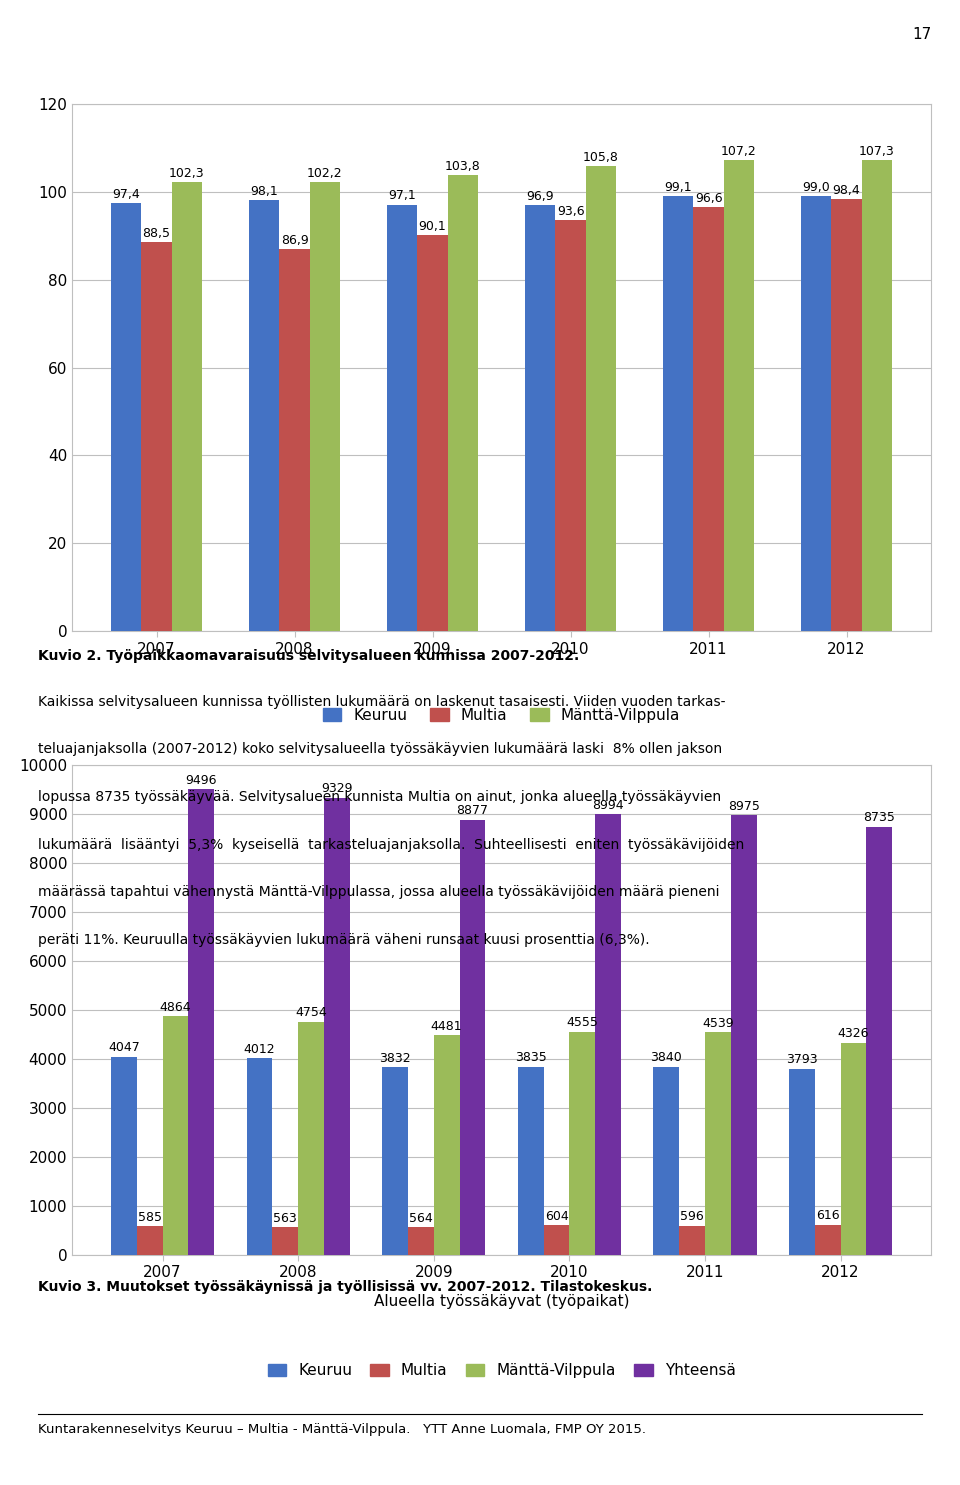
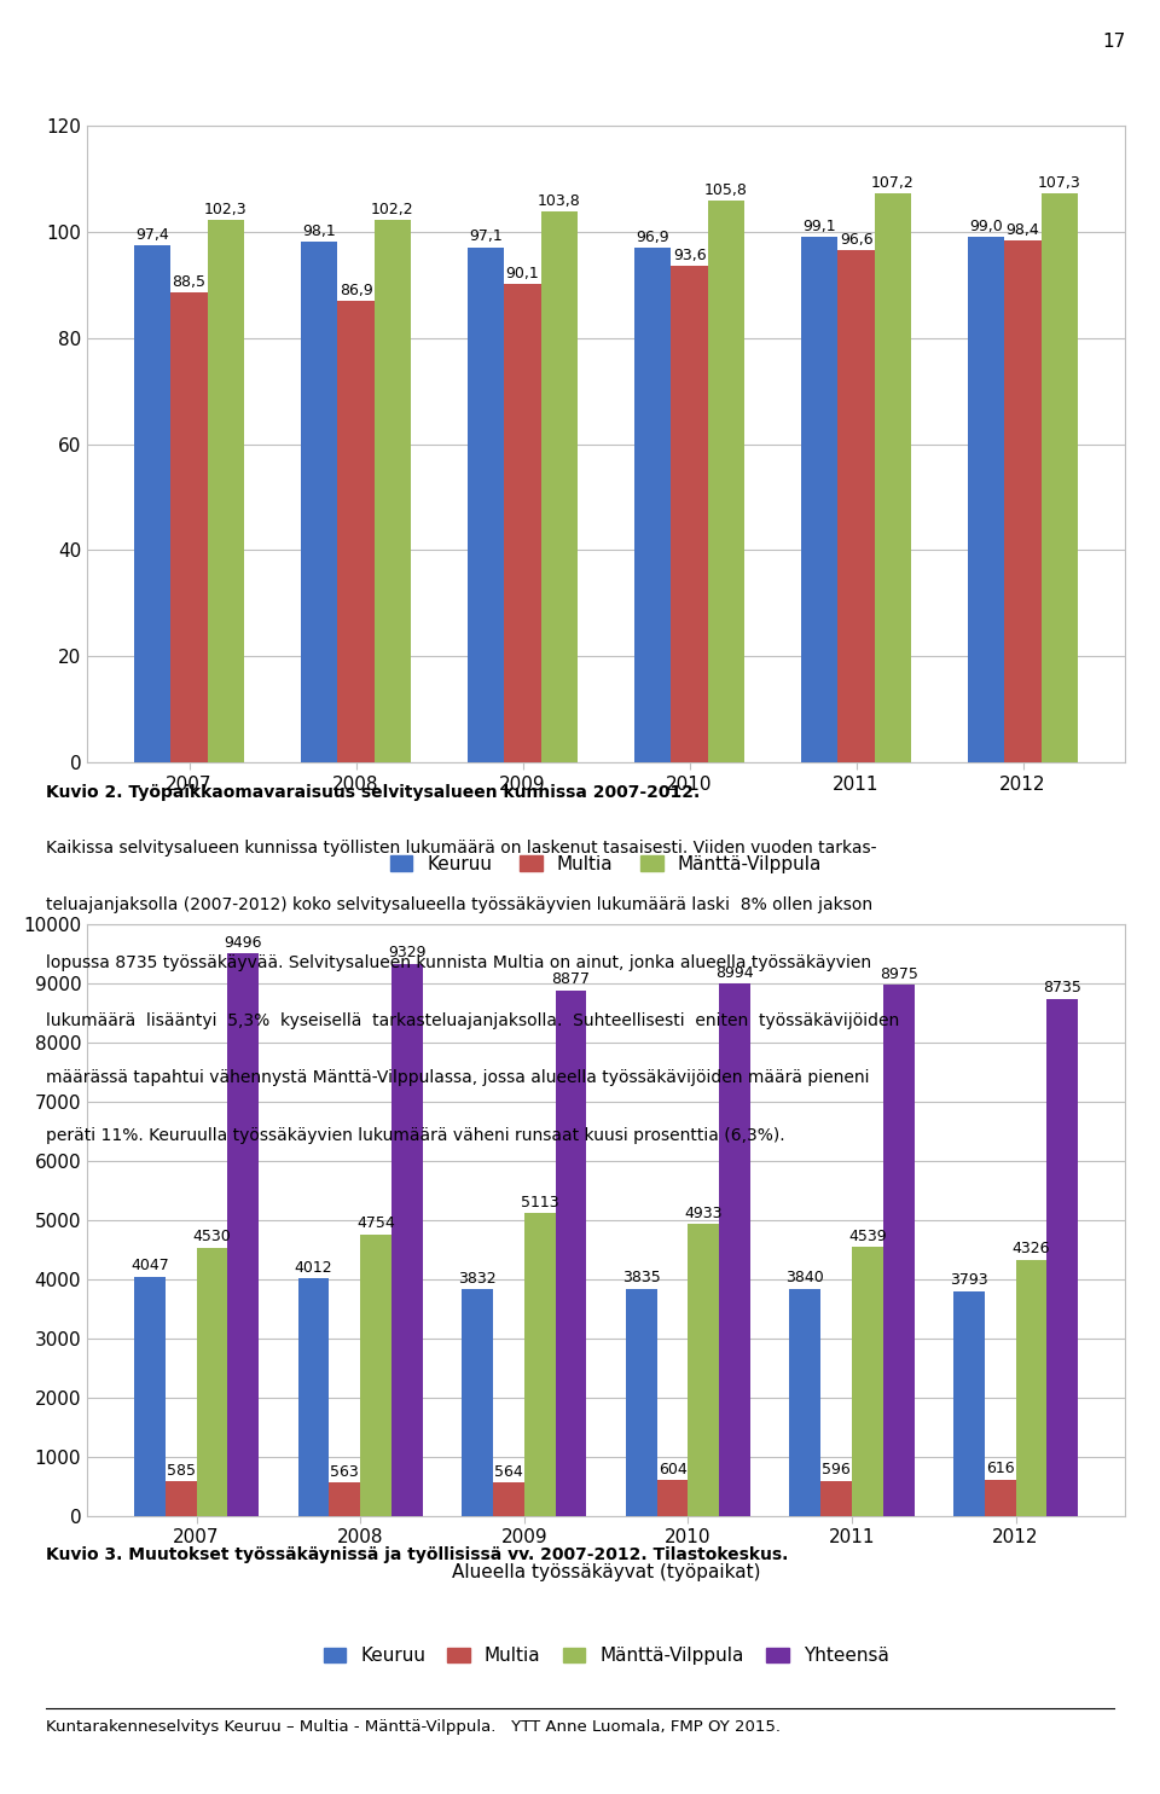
Mänttä-Vilppula/2007: 4864 -> 4530
Mänttä-Vilppula/2009: 4481 -> 5113
Mänttä-Vilppula/2010: 4555 -> 4933
